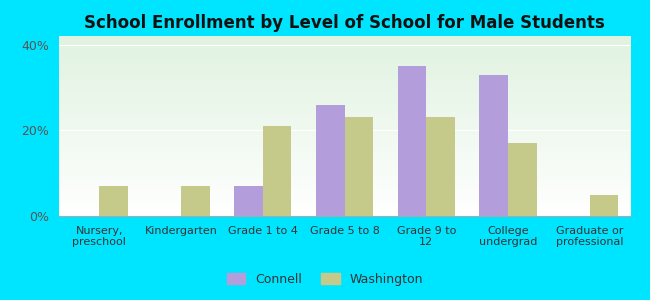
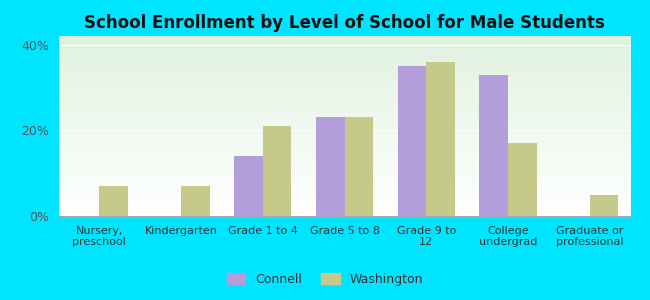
Connell/Grade 1 to 4: 7% -> 14%
Connell/Grade 5 to 8: 26% -> 23%
Washington/Grade 9 to 12: 23% -> 36%
